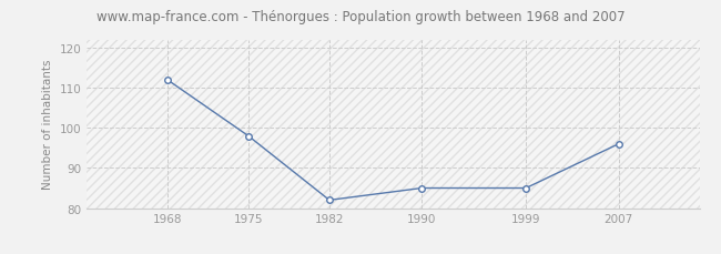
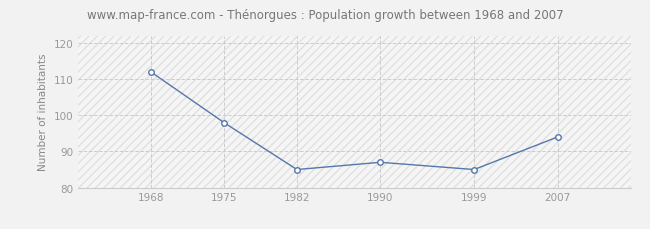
1982: 82 -> 85
1990: 85 -> 87
2007: 96 -> 94
